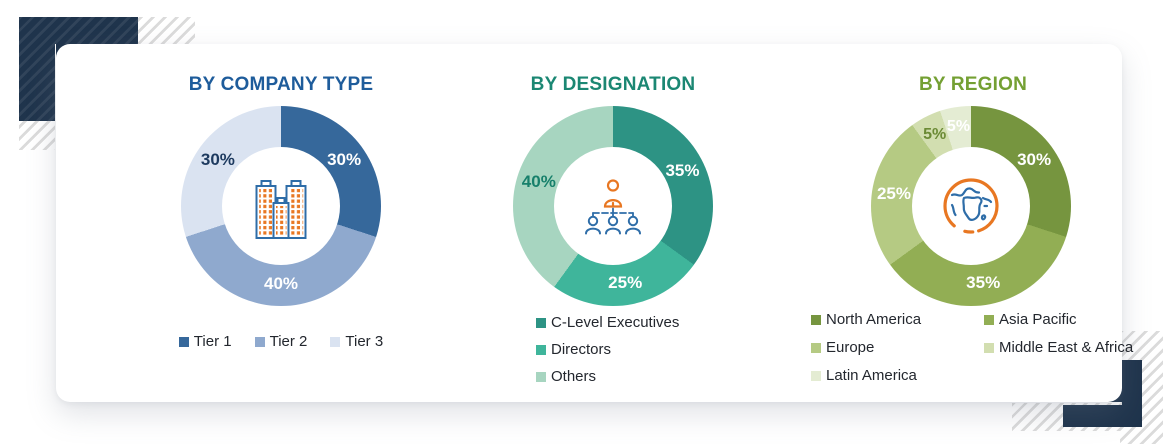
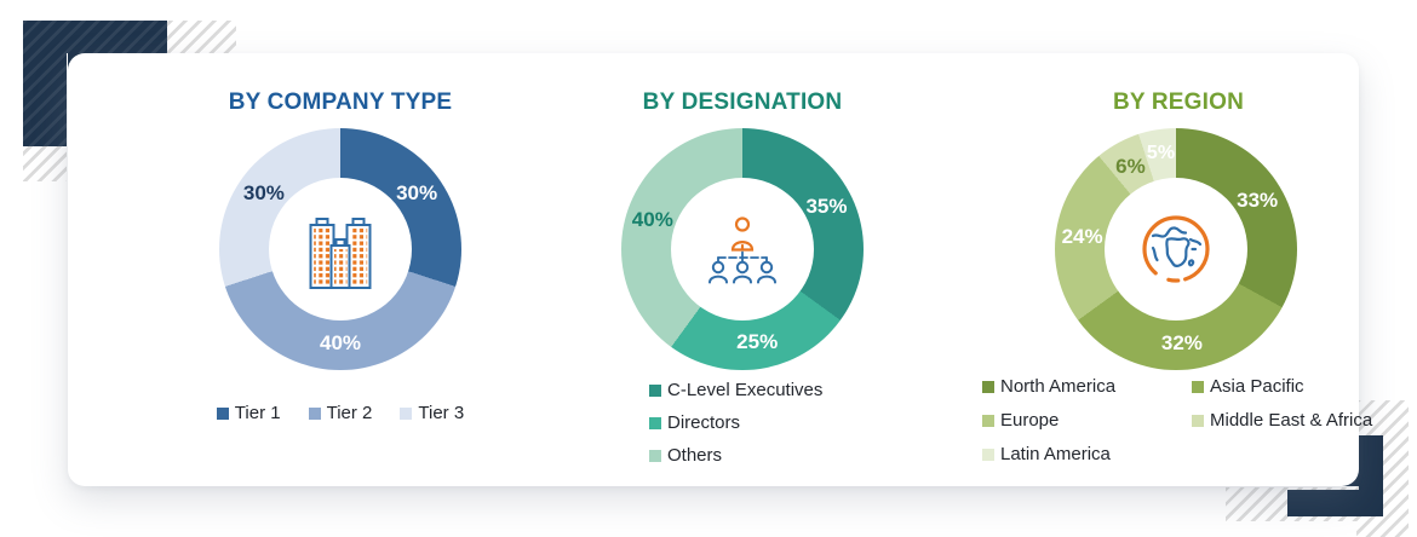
BY REGION/North America: 30% -> 33%
BY REGION/Asia Pacific: 35% -> 32%
BY REGION/Europe: 25% -> 24%
BY REGION/Middle East & Africa: 5% -> 6%
